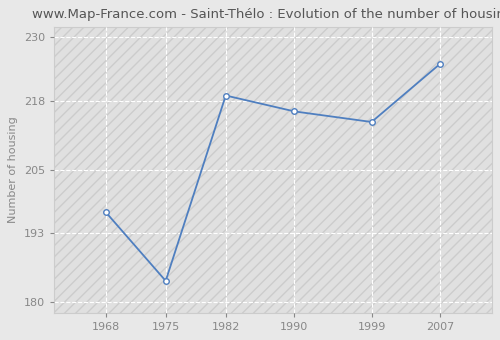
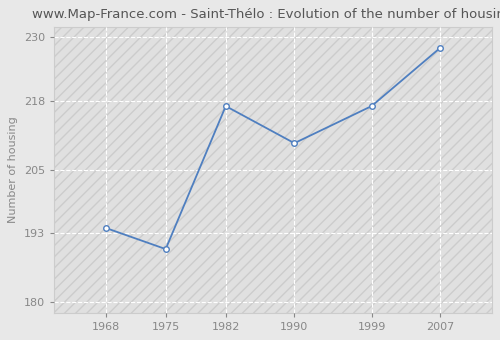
1968: 197 -> 194
1975: 184 -> 190
1982: 219 -> 217
1990: 216 -> 210
1999: 214 -> 217
2007: 225 -> 228
